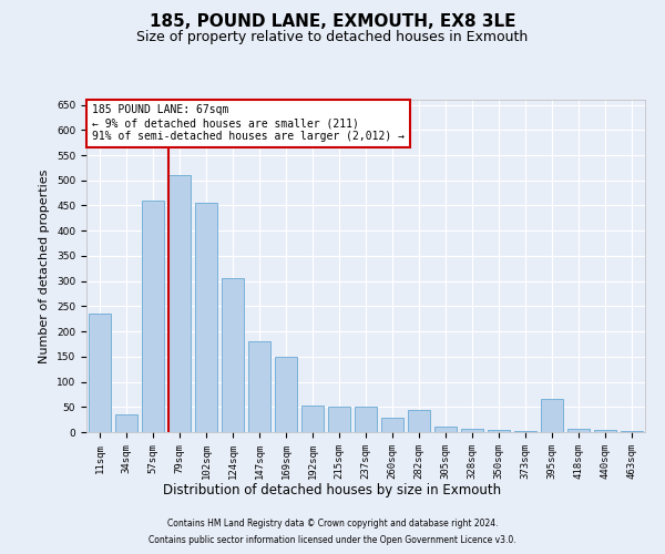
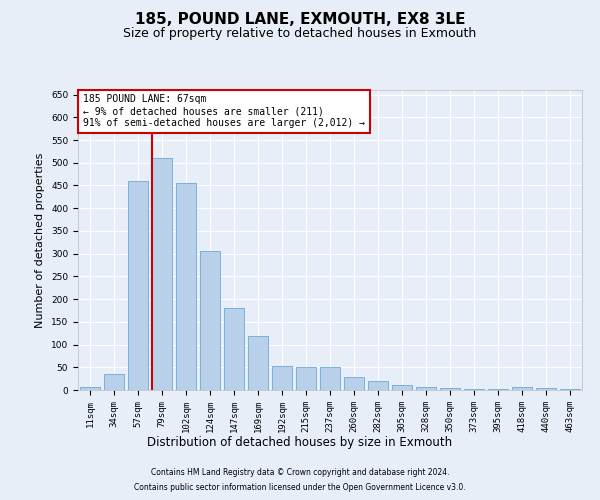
11sqm: 235 -> 6
169sqm: 150 -> 118
282sqm: 45 -> 20
395sqm: 65 -> 2
